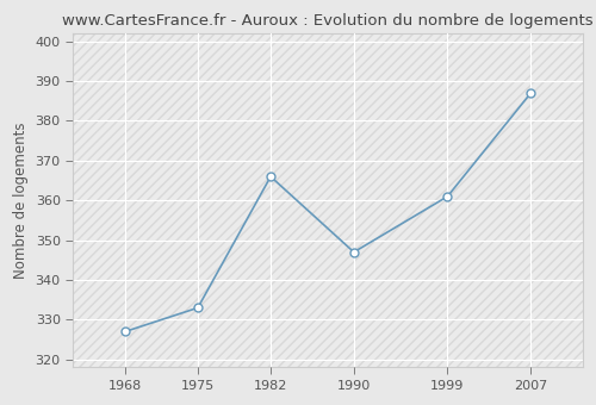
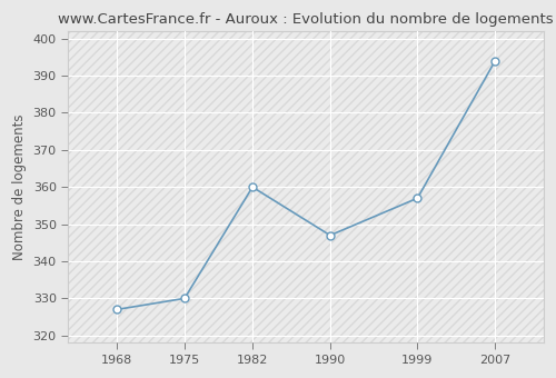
1975: 333 -> 330
1982: 366 -> 360
1999: 361 -> 357
2007: 387 -> 394
